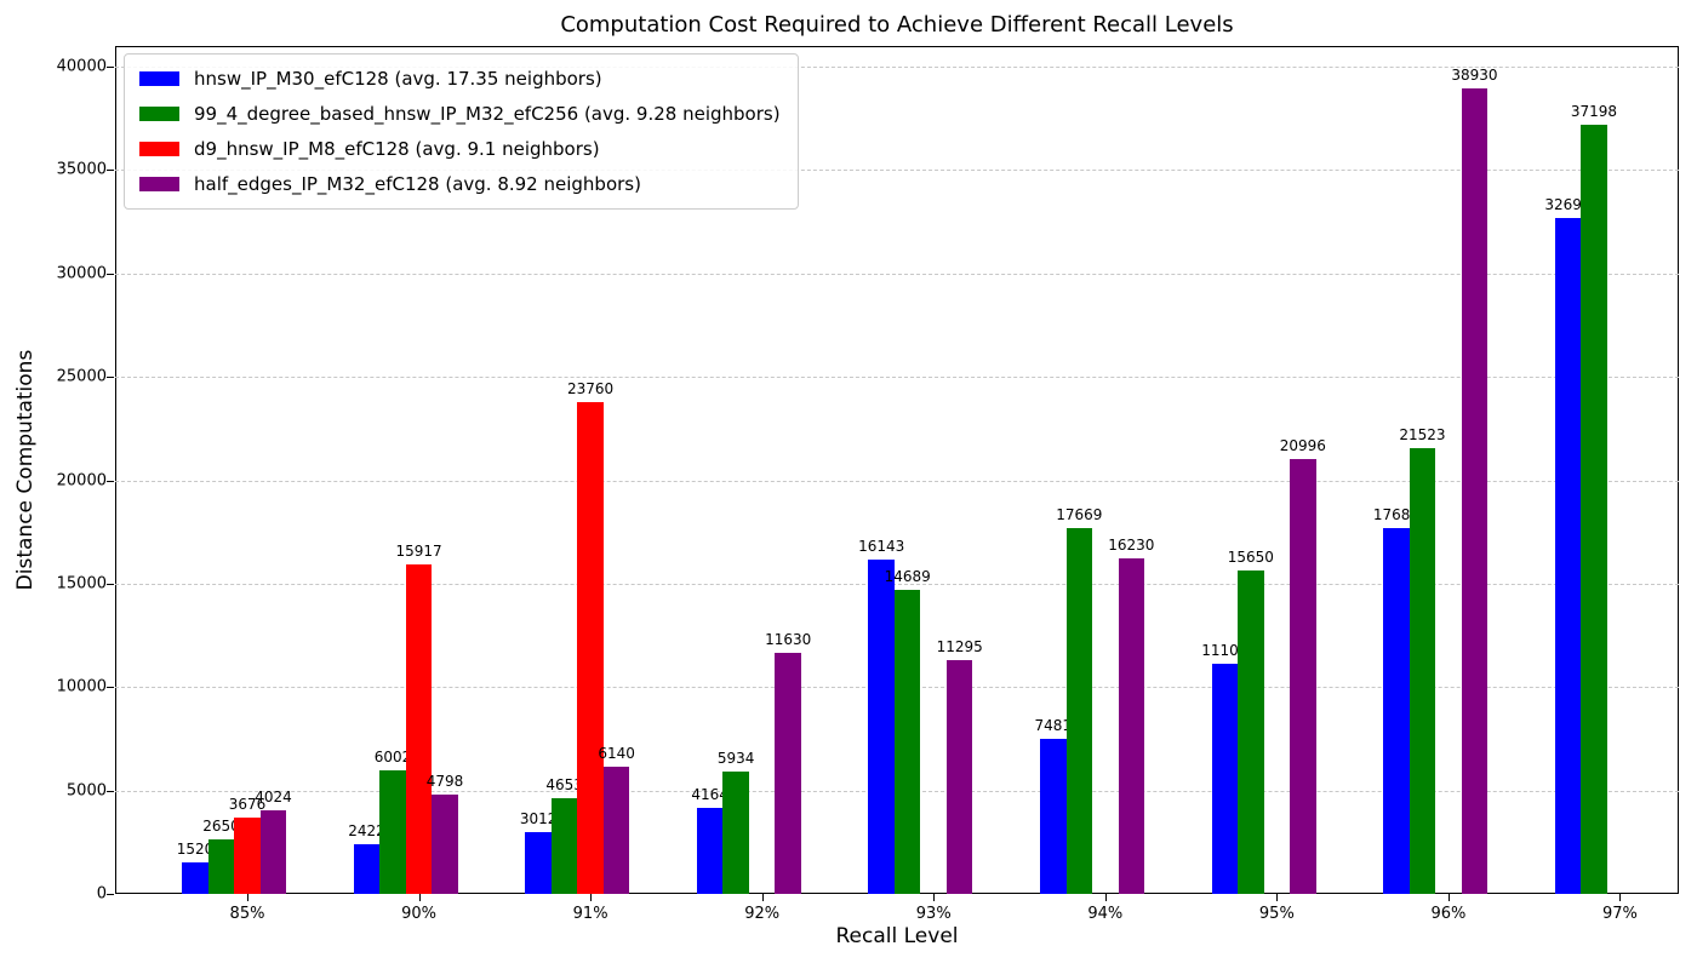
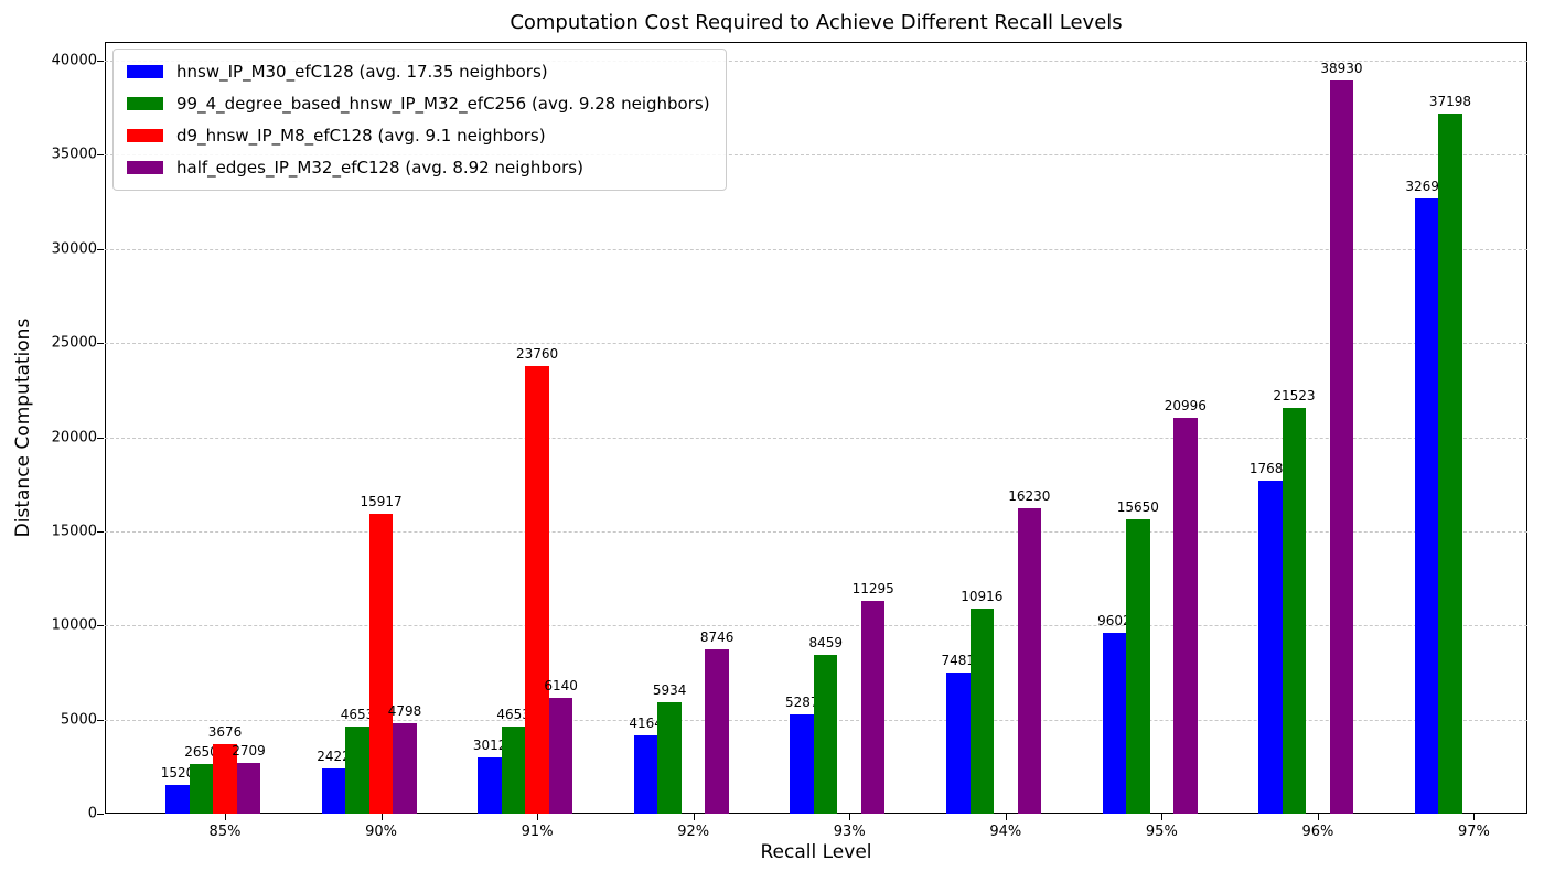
half_edges_IP_M32_efC128 (avg. 8.92 neighbors)/85%: 4024 -> 2709
99_4_degree_based_hnsw_IP_M32_efC256 (avg. 9.28 neighbors)/90%: 6002 -> 4653
half_edges_IP_M32_efC128 (avg. 8.92 neighbors)/92%: 11630 -> 8746
hnsw_IP_M30_efC128 (avg. 17.35 neighbors)/93%: 16143 -> 5287
99_4_degree_based_hnsw_IP_M32_efC256 (avg. 9.28 neighbors)/93%: 14689 -> 8459
99_4_degree_based_hnsw_IP_M32_efC256 (avg. 9.28 neighbors)/94%: 17669 -> 10916
hnsw_IP_M30_efC128 (avg. 17.35 neighbors)/95%: 11106 -> 9602
